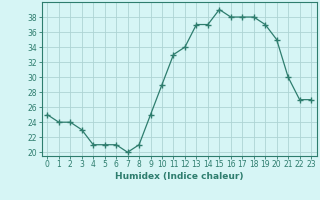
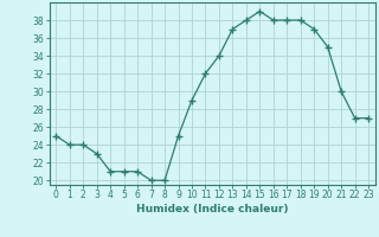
8: 21 -> 20
11: 33 -> 32
14: 37 -> 38
